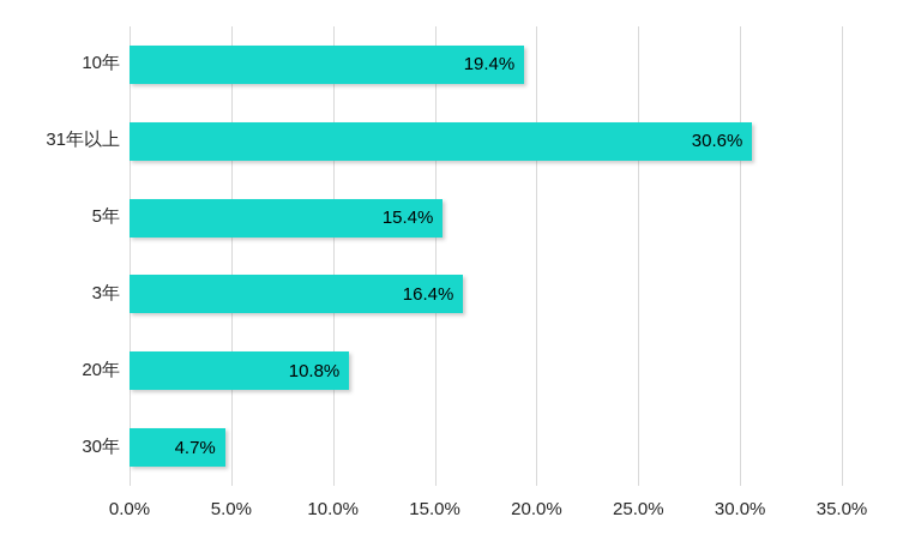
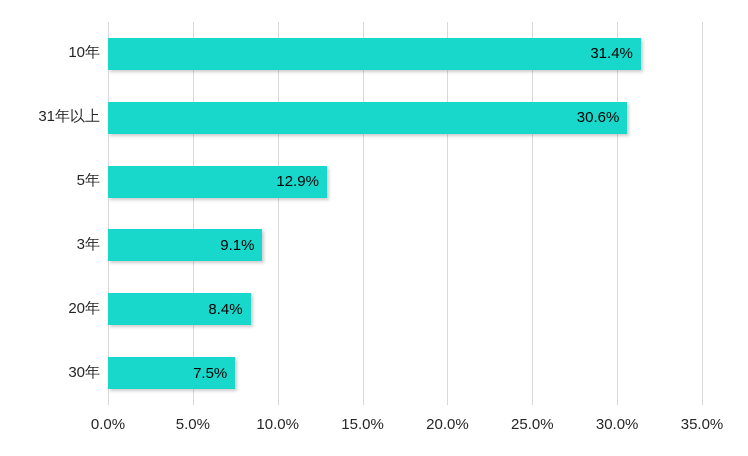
10年: 19.4% -> 31.4%
5年: 15.4% -> 12.9%
3年: 16.4% -> 9.1%
20年: 10.8% -> 8.4%
30年: 4.7% -> 7.5%
